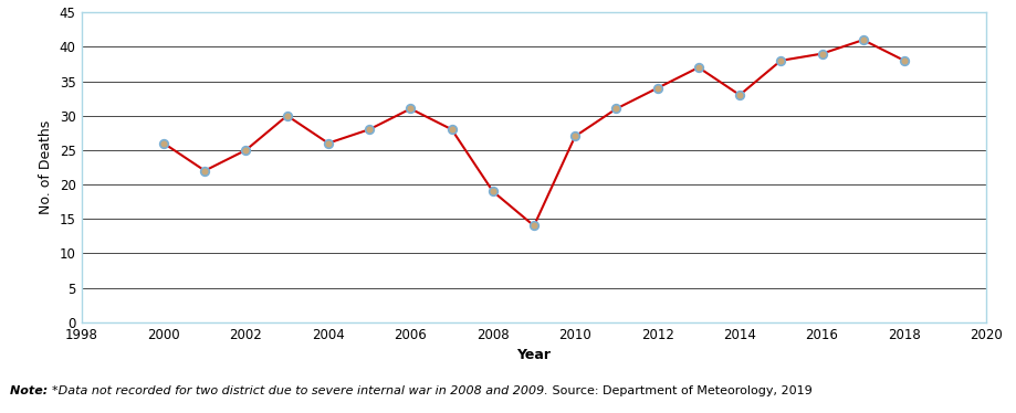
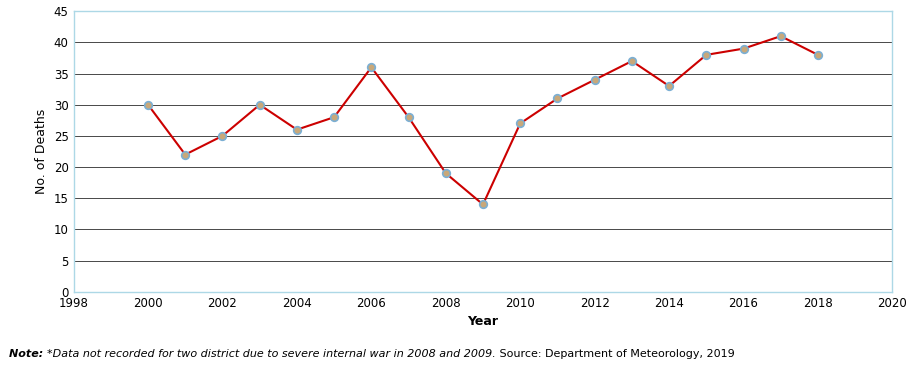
2000: 26 -> 30
2006: 31 -> 36
